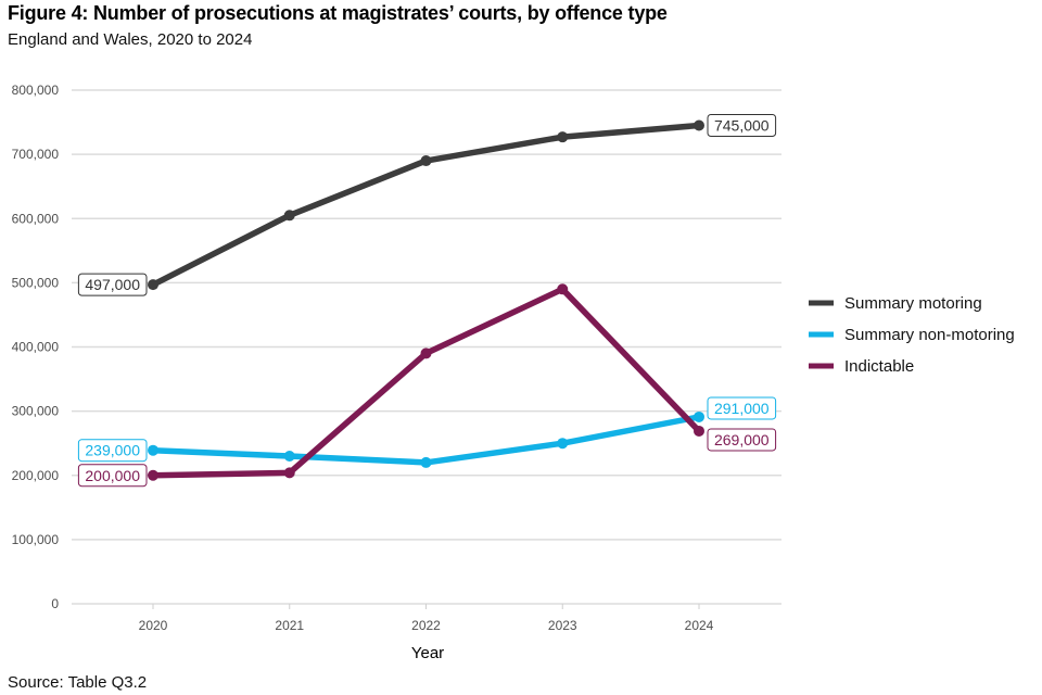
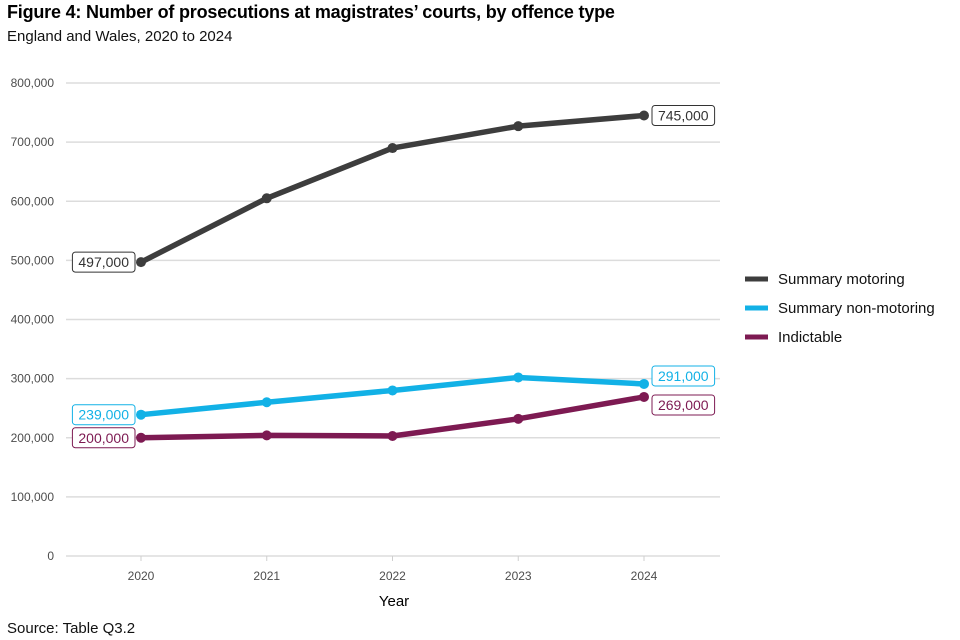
Summary non-motoring/2021: 230000 -> 260000
Summary non-motoring/2022: 220000 -> 280000
Indictable/2022: 390000 -> 200000
Summary non-motoring/2023: 250000 -> 300000
Indictable/2023: 490000 -> 230000
